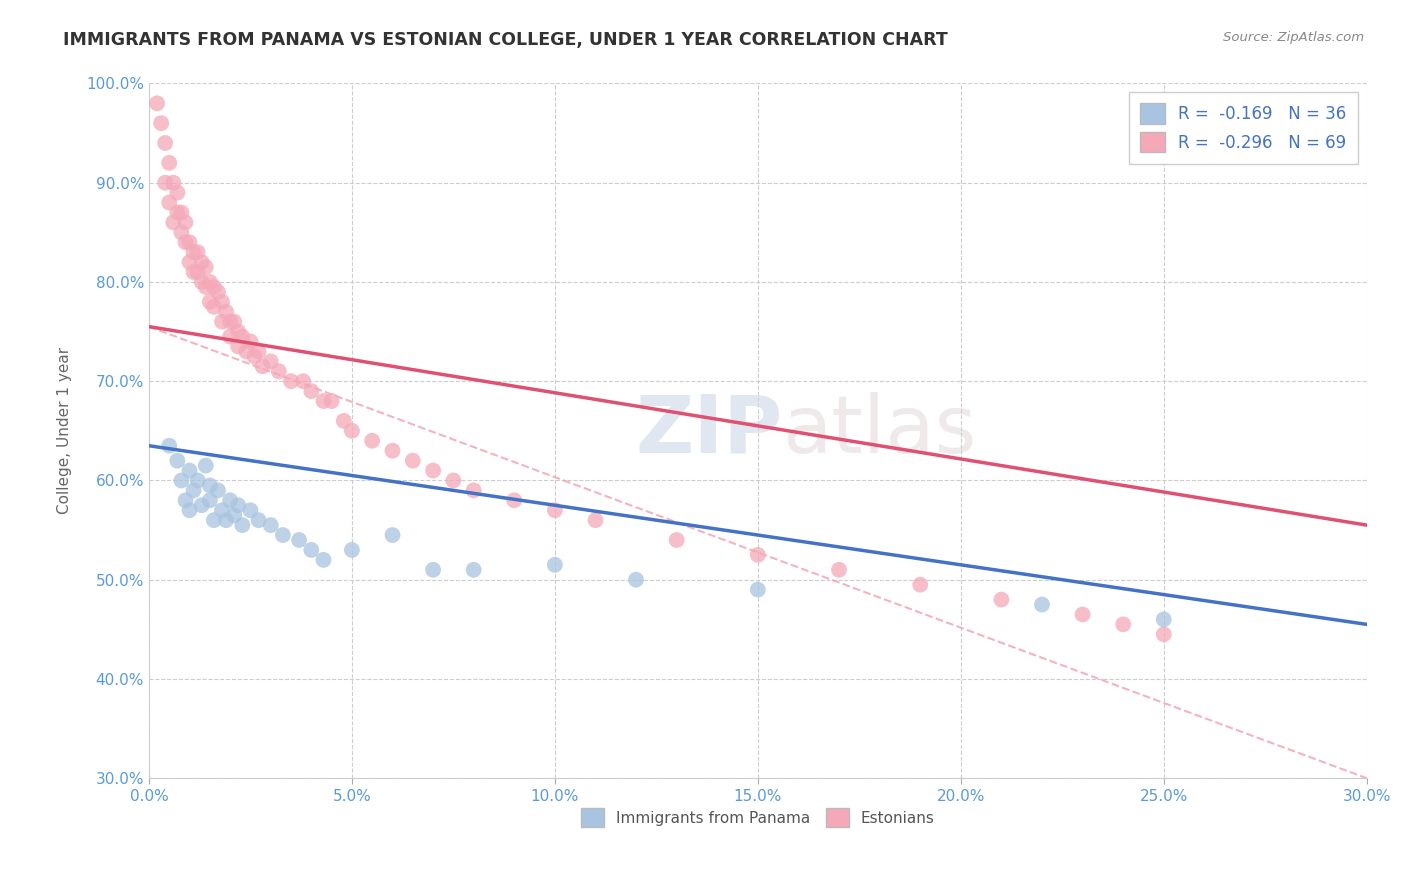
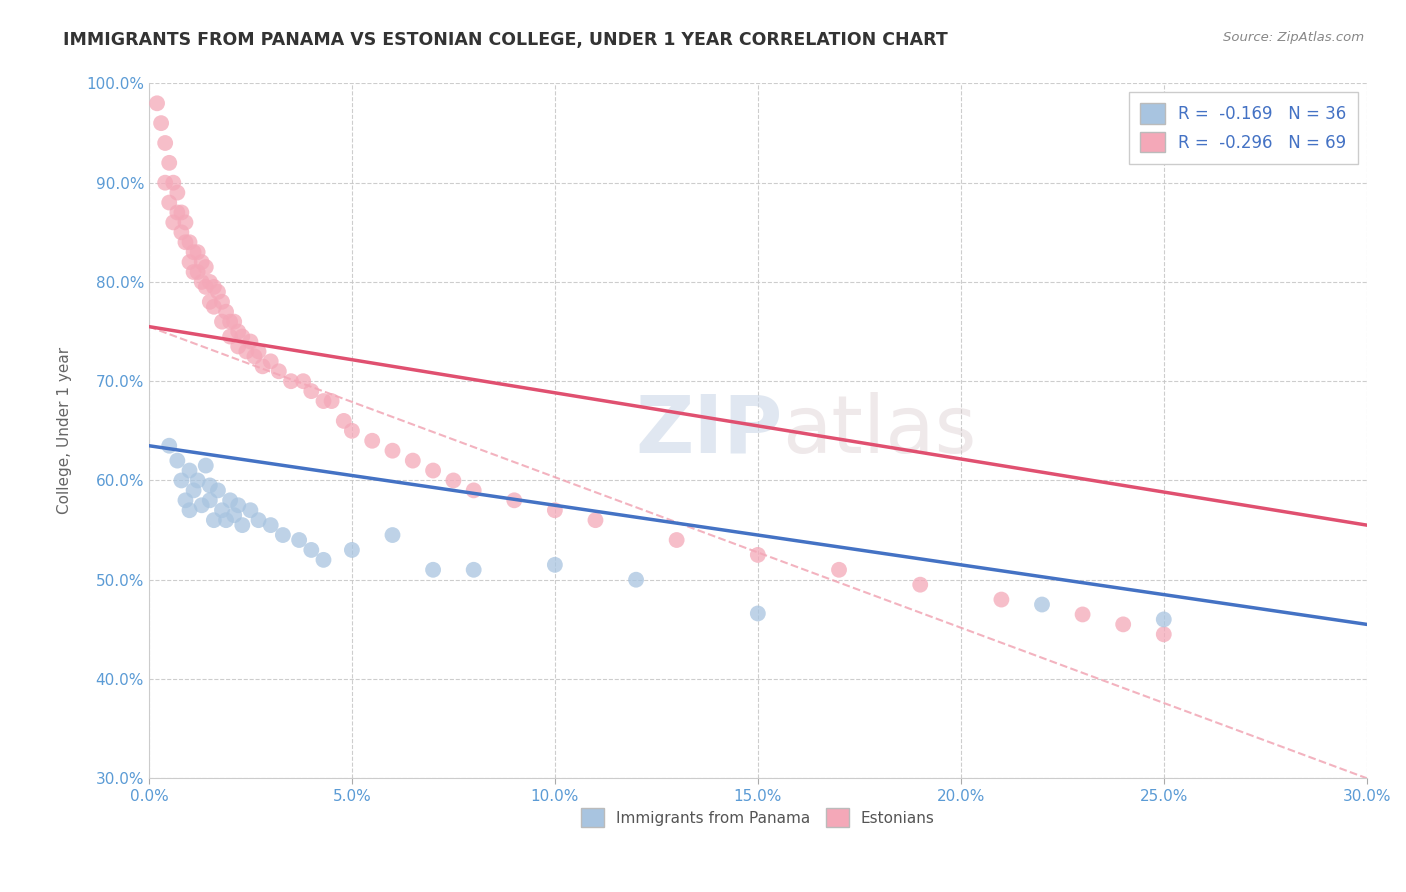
Immigrants from Panama/15.0%: 49.0% -> 46.6%
